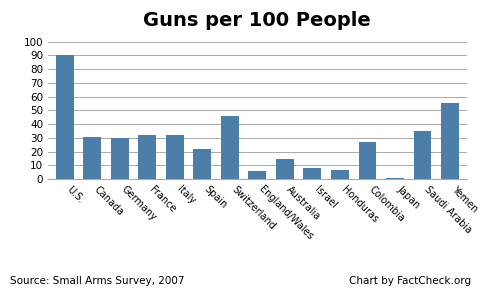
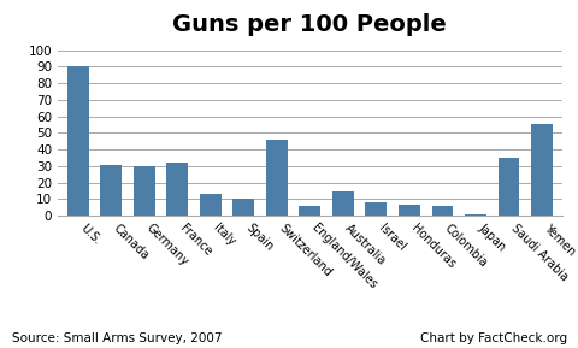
Italy: 32 -> 13
Spain: 22 -> 10
Colombia: 27 -> 6
